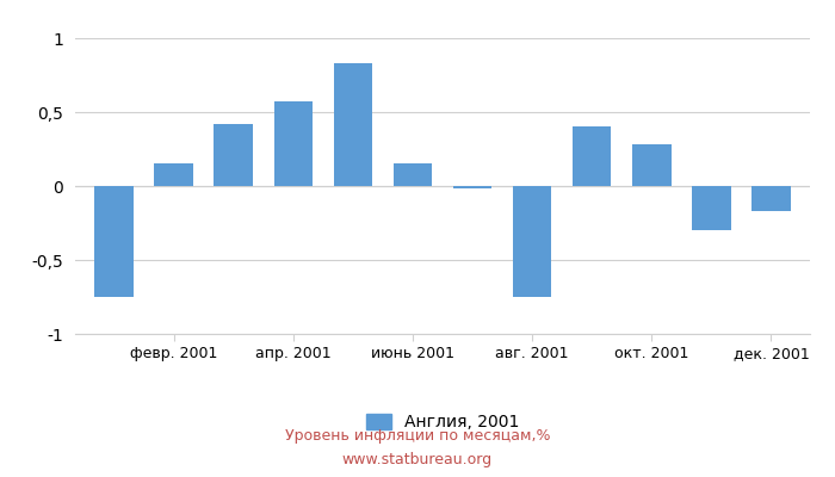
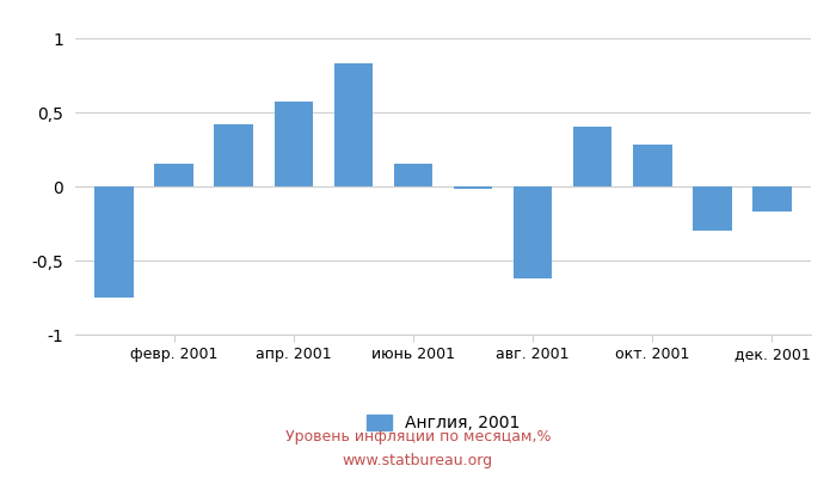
авг. 2001: -0,75 -> -0,62
